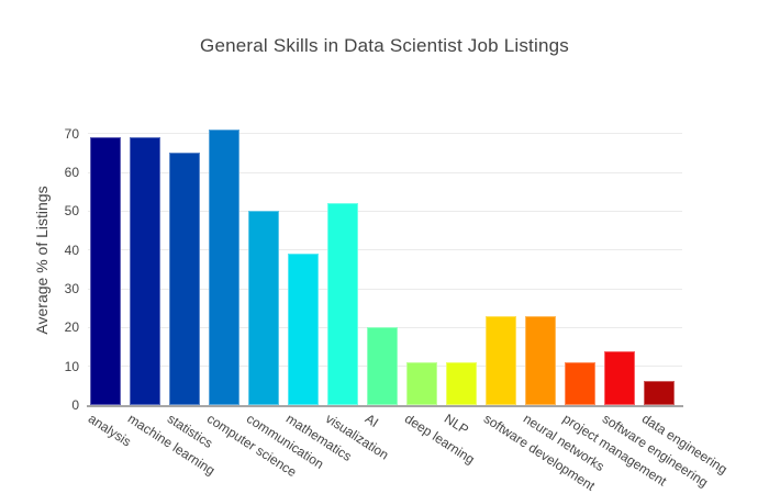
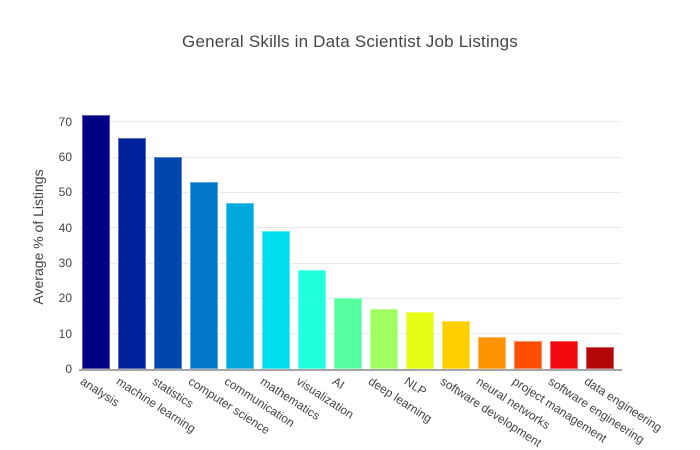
analysis: 69 -> 72
machine learning: 69 -> 66
statistics: 65 -> 60
computer science: 71 -> 53
communication: 50 -> 47
visualization: 52 -> 28
deep learning: 11 -> 17
NLP: 11 -> 16
software development: 23 -> 14
neural networks: 23 -> 9
project management: 11 -> 8
software engineering: 14 -> 8
